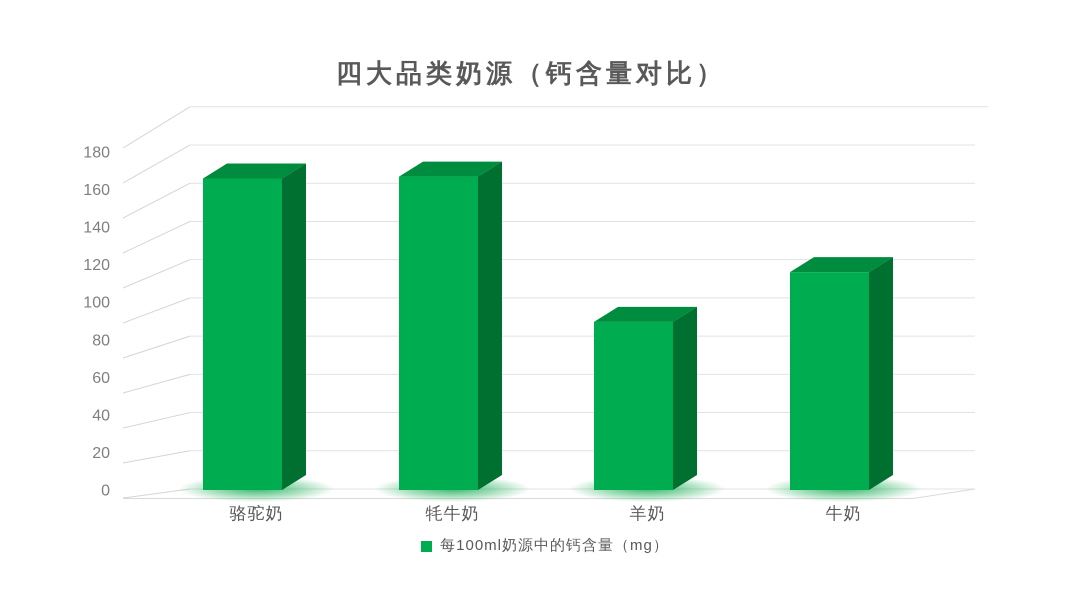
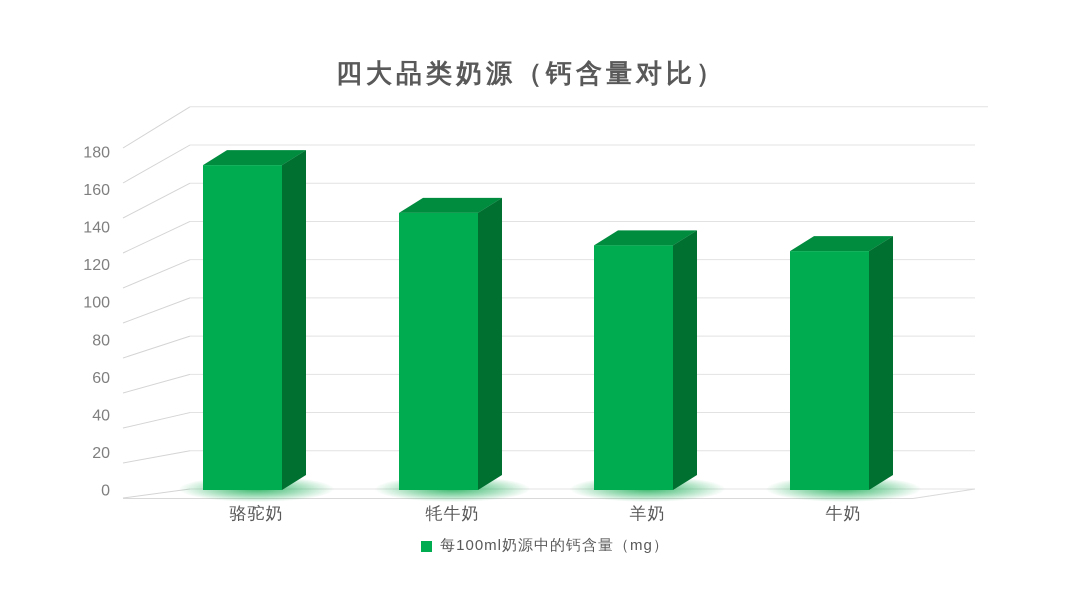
骆驼奶: 163 -> 170
牦牛奶: 164 -> 145
羊奶: 88 -> 128
牛奶: 114 -> 125
